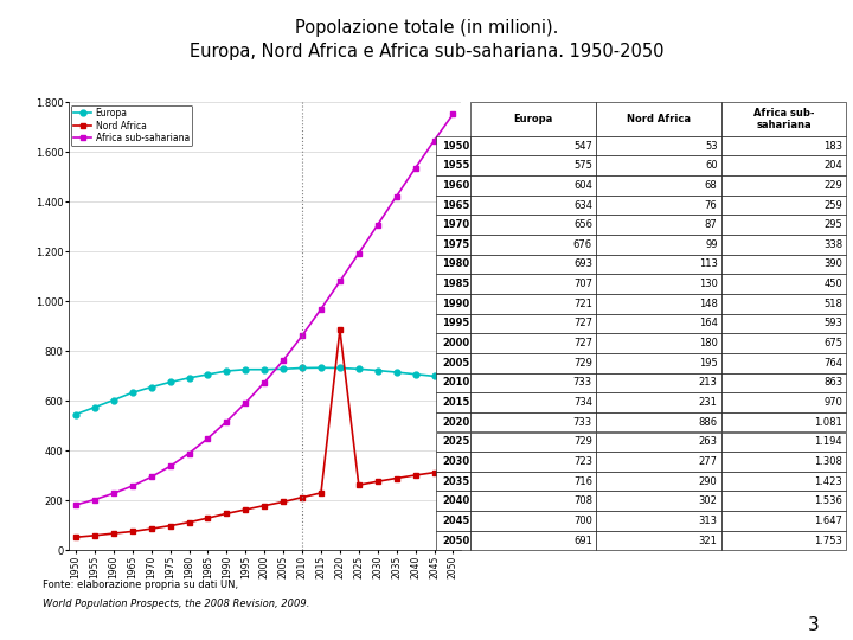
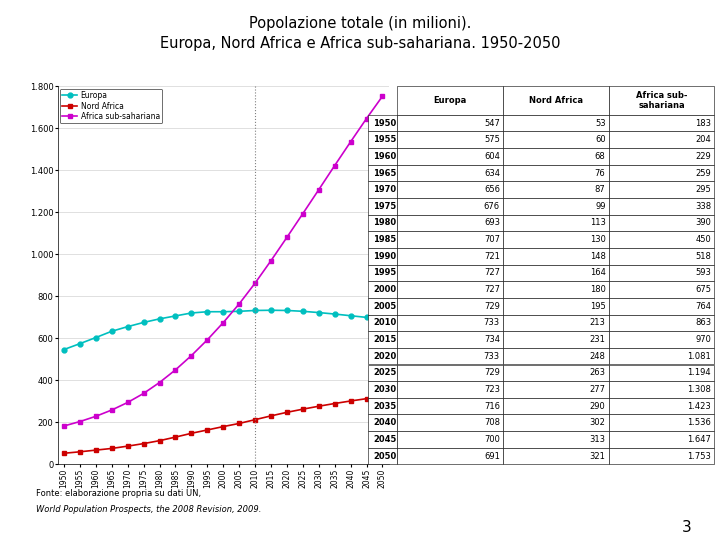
Nord Africa/2020: 886 -> 248
